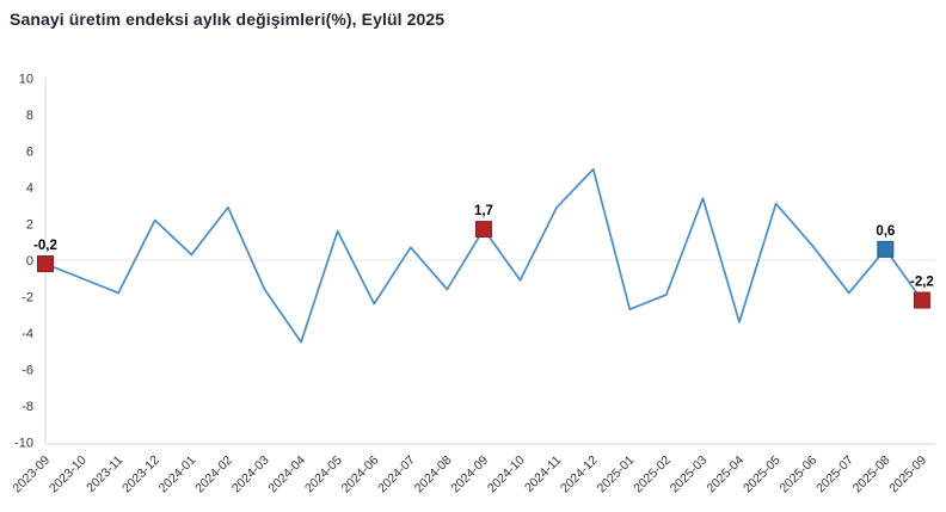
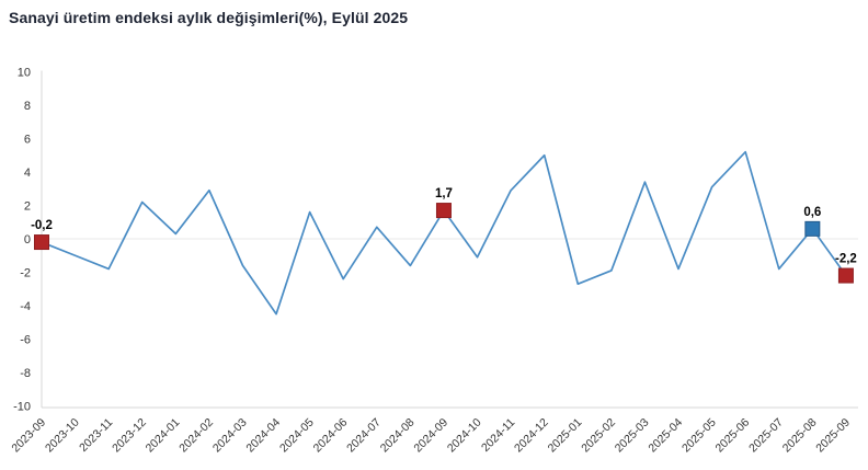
2025-04: -3.4 -> -1.8
2025-06: 0.8 -> 5.2
